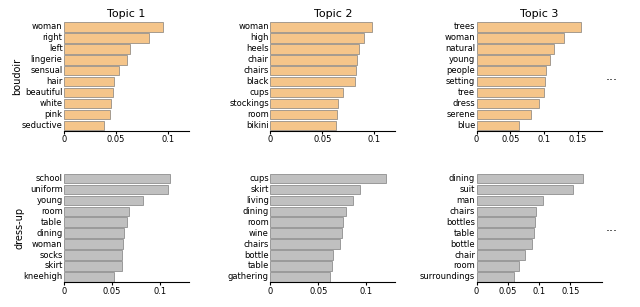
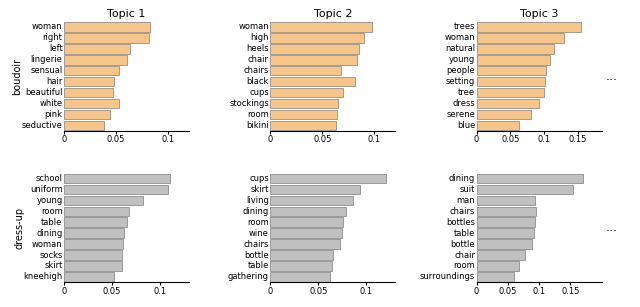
Topic 1/woman: 0.095 -> 0.083
Topic 1/white: 0.045 -> 0.053
Topic 2/chairs: 0.082 -> 0.068
man: 0.107 -> 0.094
